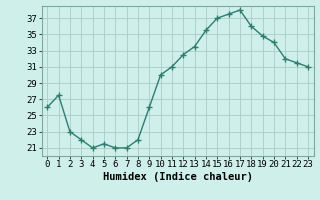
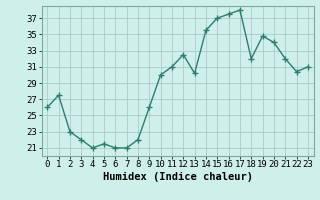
13: 33.5 -> 30.2
18: 36.0 -> 32.0
22: 31.5 -> 30.4
